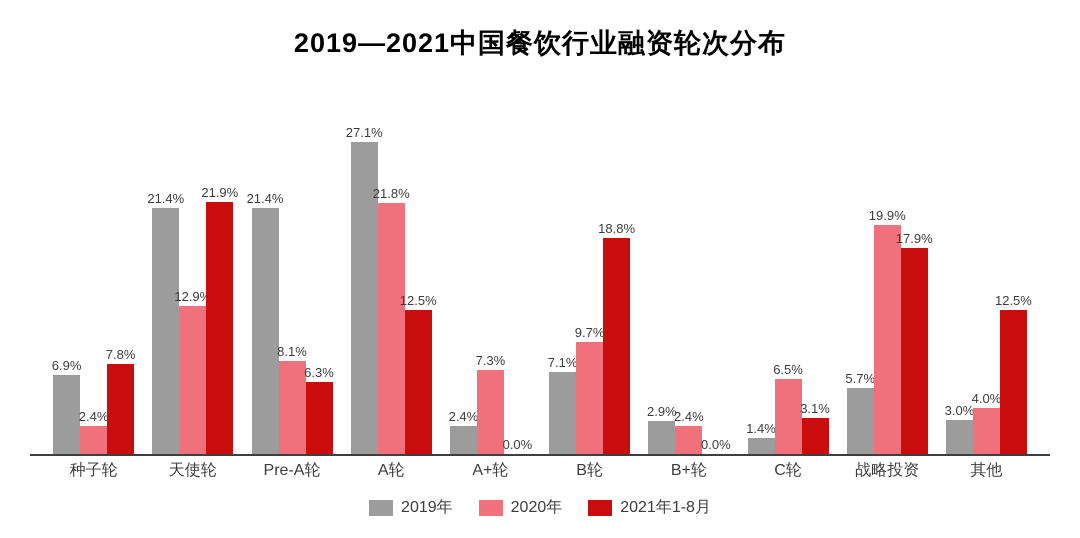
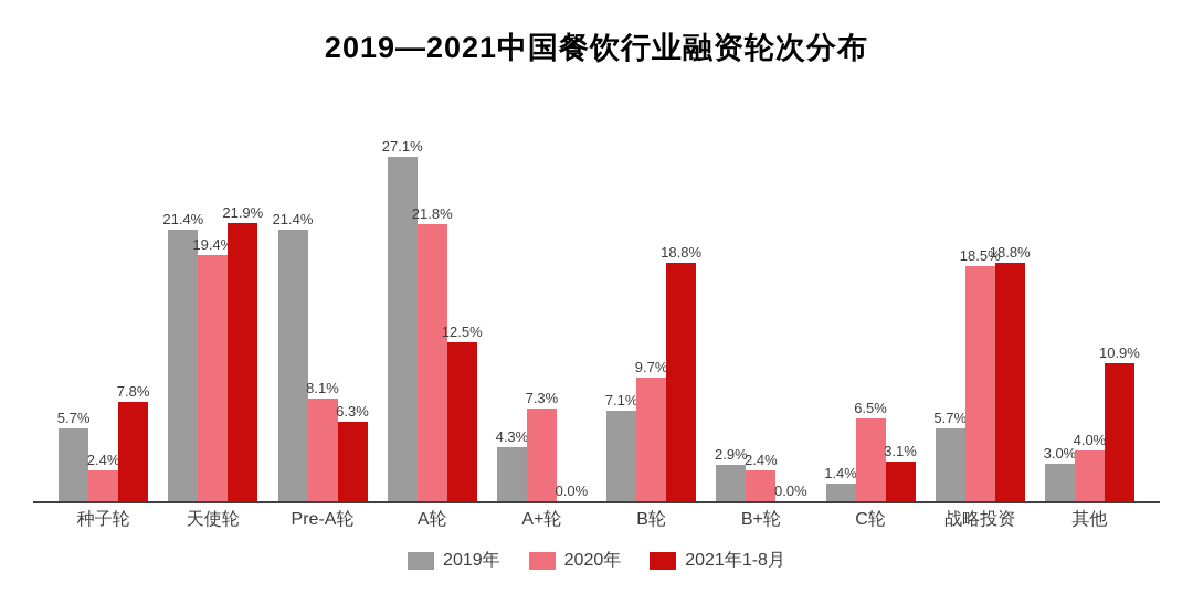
2019年/种子轮: 6.9% -> 5.7%
2020年/天使轮: 12.9% -> 19.4%
2019年/A+轮: 2.4% -> 4.3%
2020年/战略投资: 19.9% -> 18.5%
2021年1-8月/战略投资: 17.9% -> 18.8%
2021年1-8月/其他: 12.5% -> 10.9%
